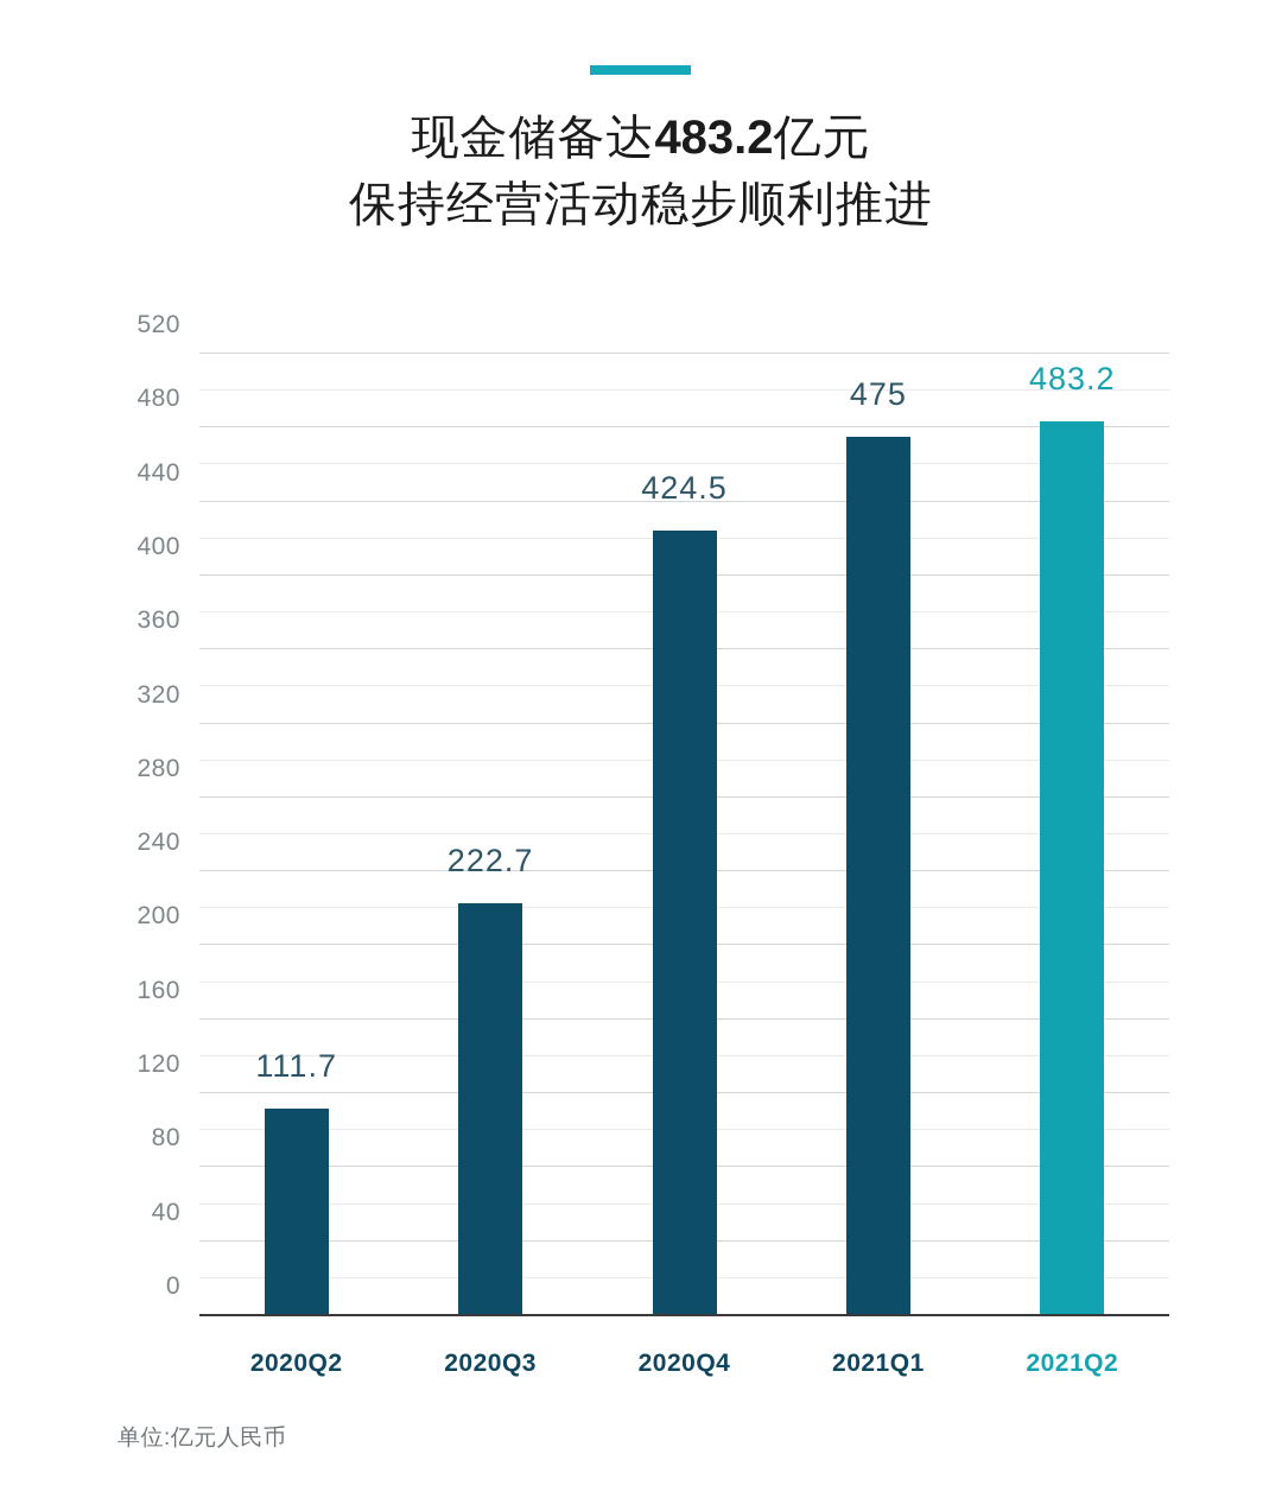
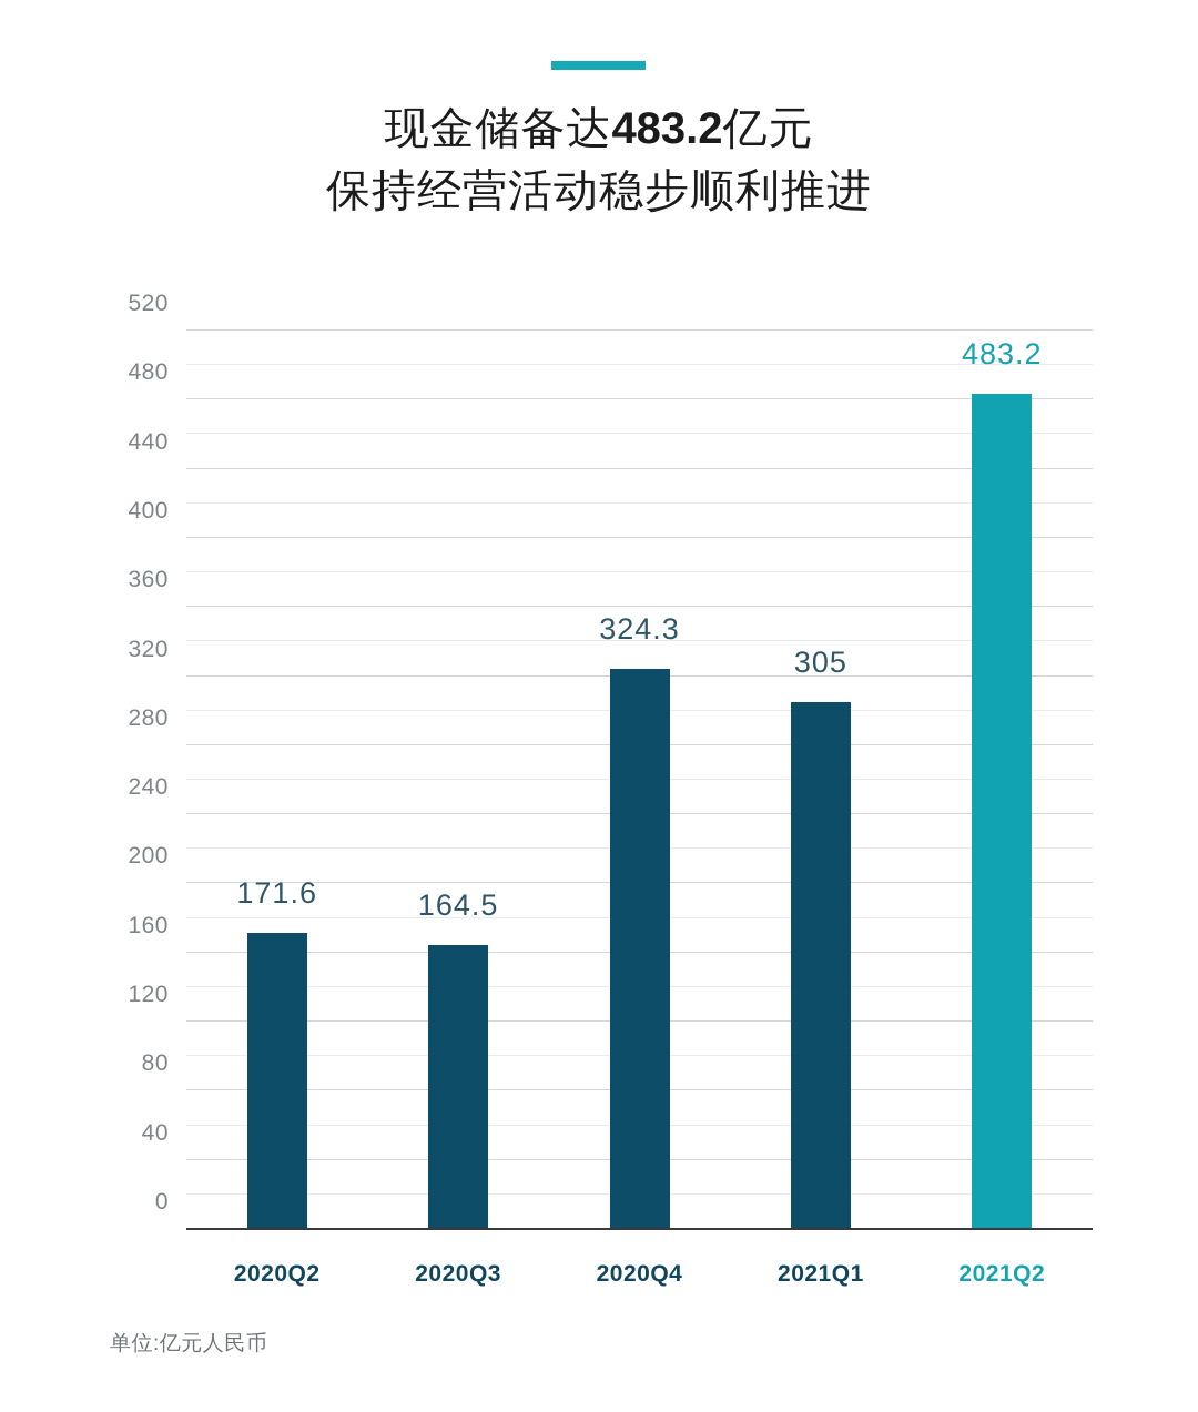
2020Q2: 111.7 -> 171.6
2020Q3: 222.7 -> 164.5
2020Q4: 424.5 -> 324.3
2021Q1: 475 -> 305
